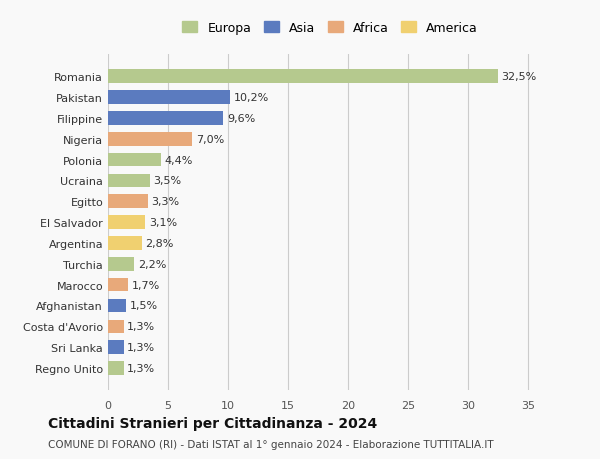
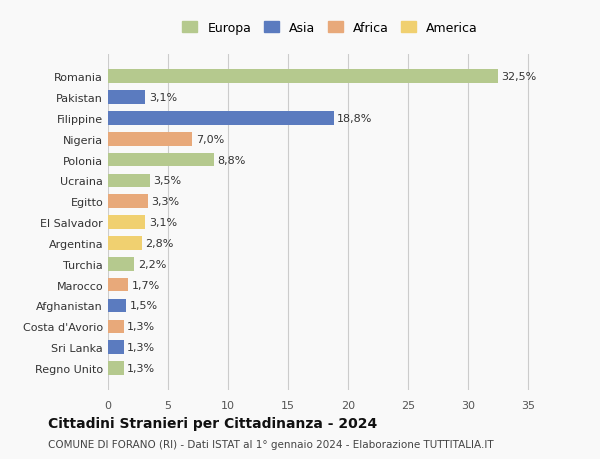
Pakistan: 10,2% -> 3,1%
Filippine: 9,6% -> 18,8%
Polonia: 4,4% -> 8,8%
